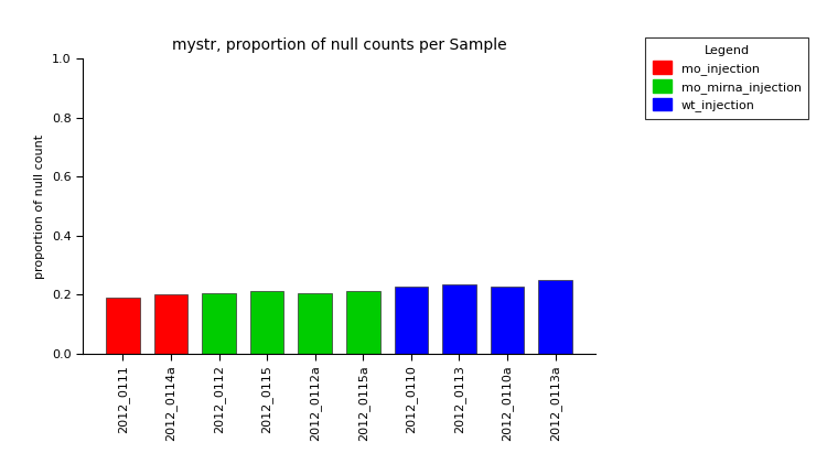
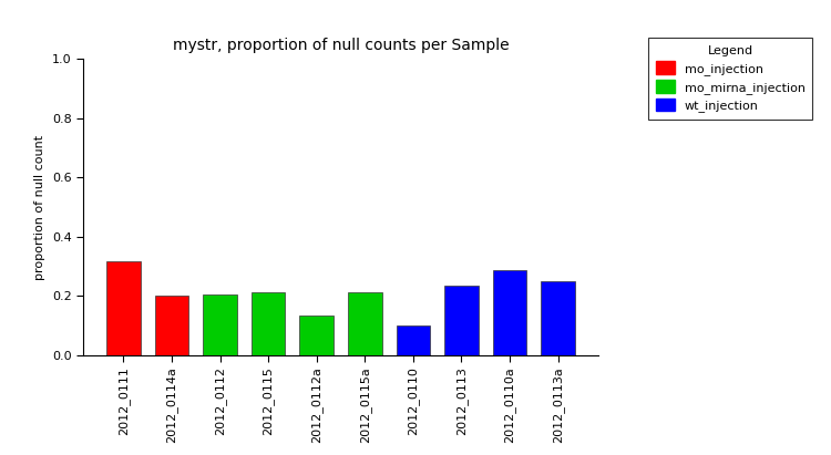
2012_0111: 0.190 -> 0.315
2012_0112a: 0.205 -> 0.135
2012_0110: 0.228 -> 0.100
2012_0110a: 0.228 -> 0.285
